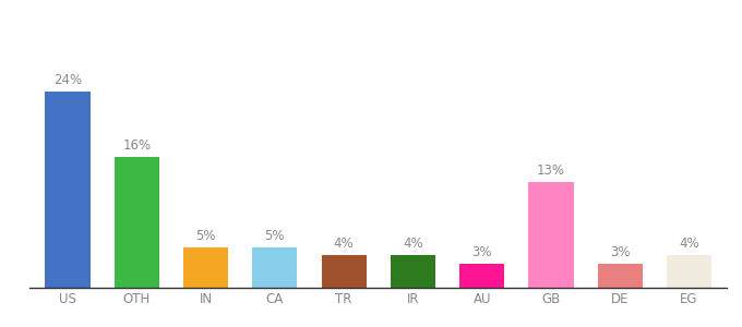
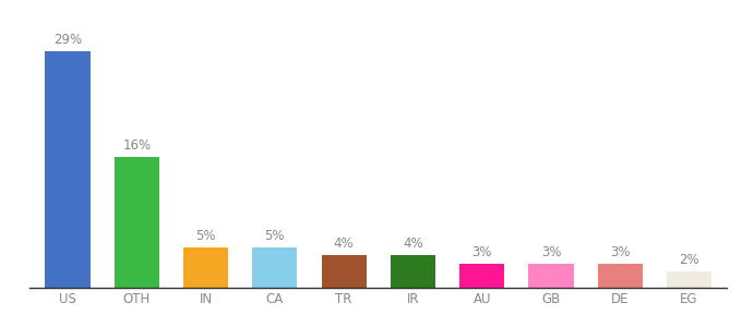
US: 24% -> 29%
GB: 13% -> 3%
EG: 4% -> 2%
